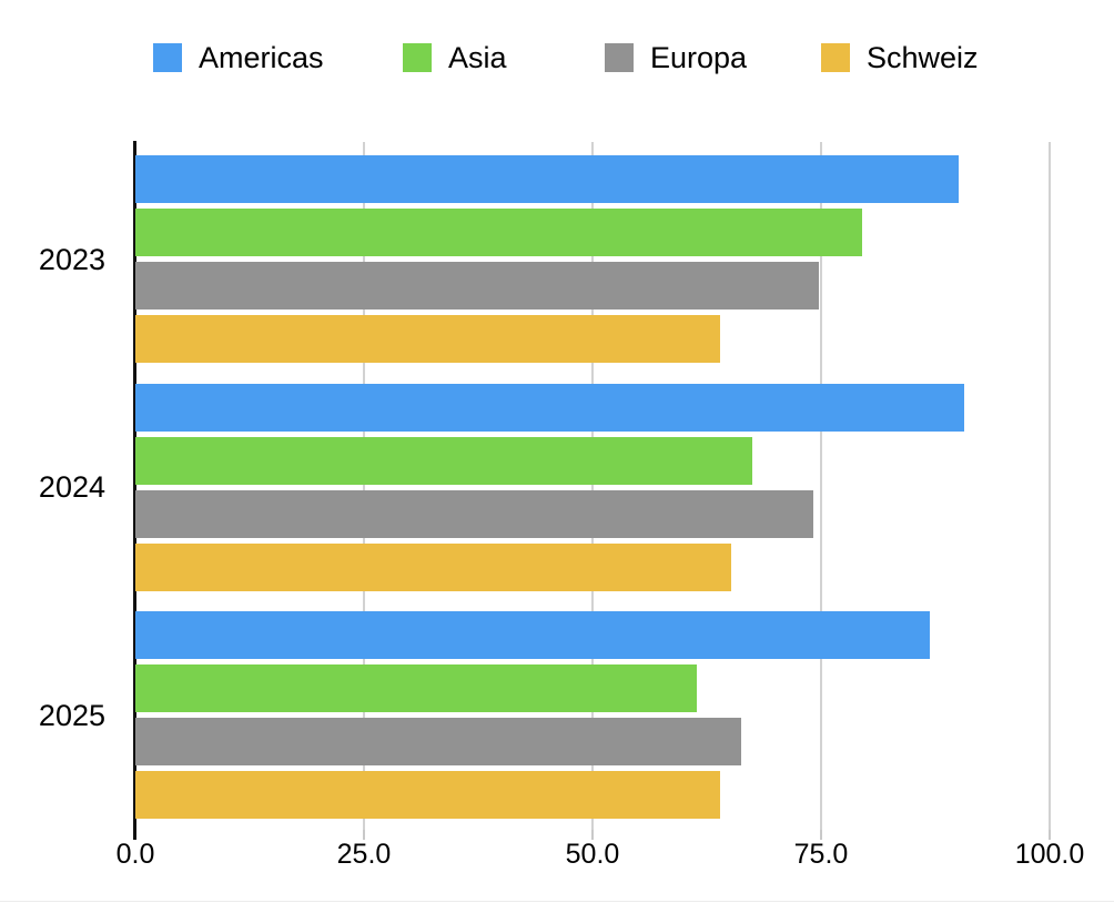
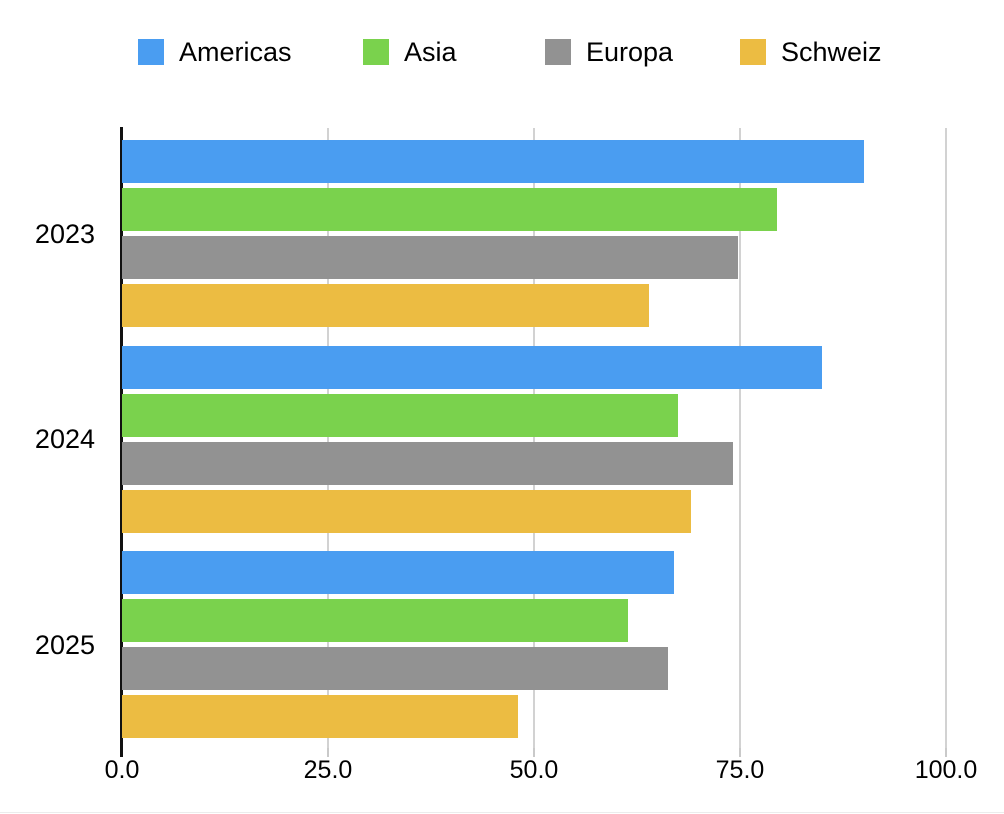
Americas/2024: 91 -> 85
Schweiz/2024: 65 -> 69
Americas/2025: 87 -> 67
Schweiz/2025: 64 -> 48
